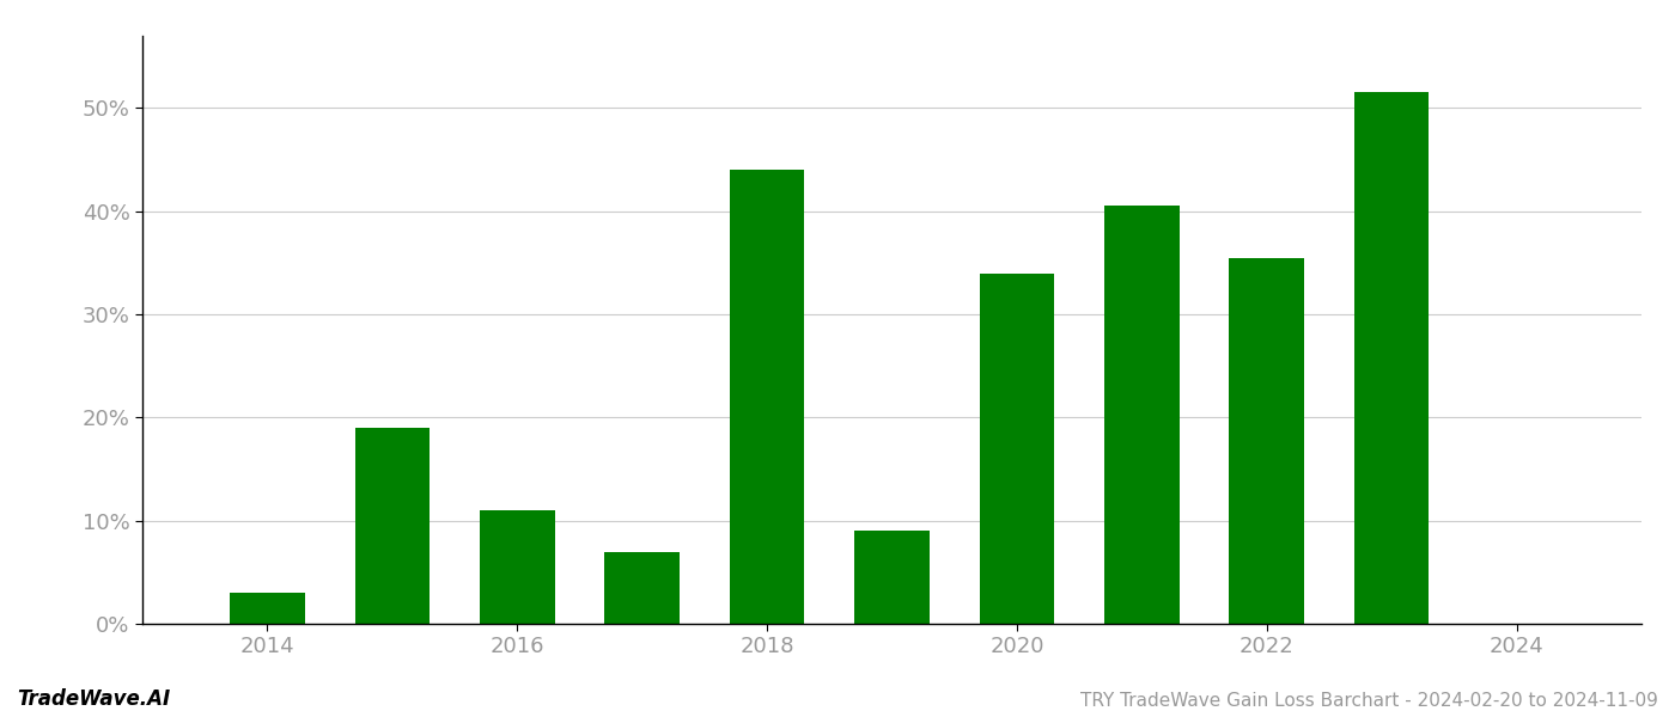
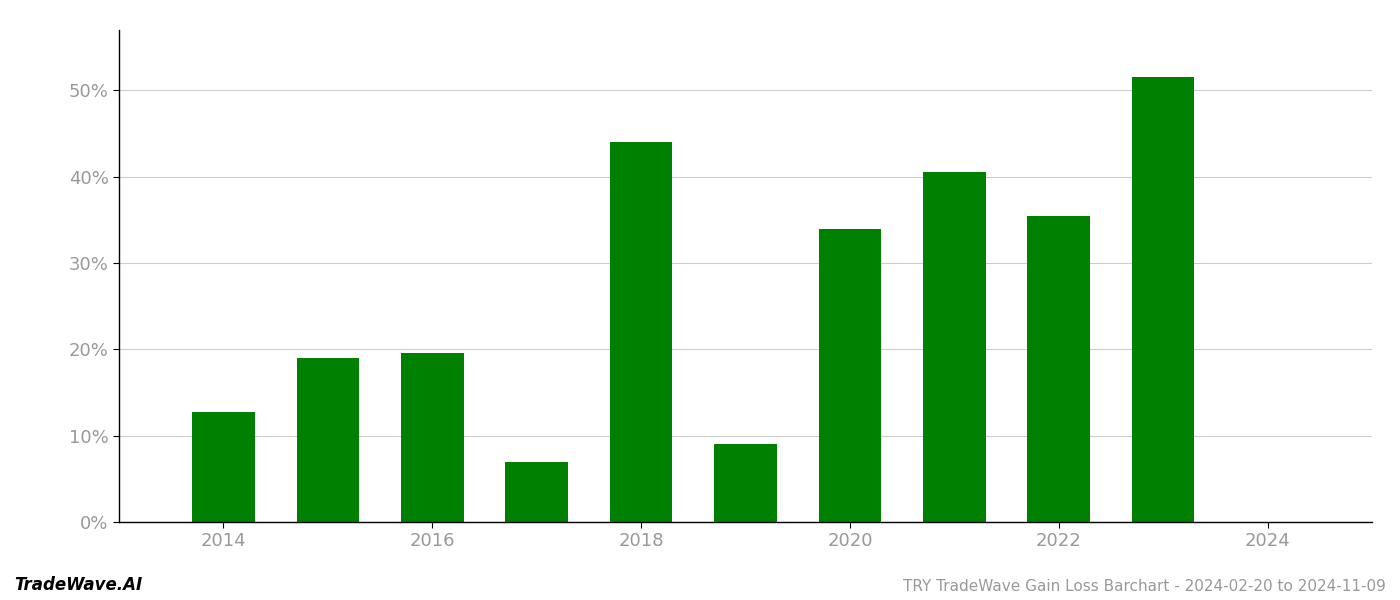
2014: 3.0% -> 12.8%
2016: 11.0% -> 19.6%
